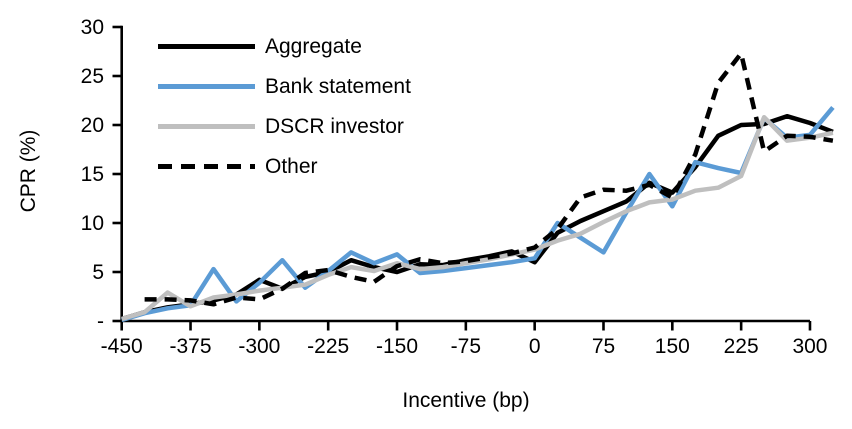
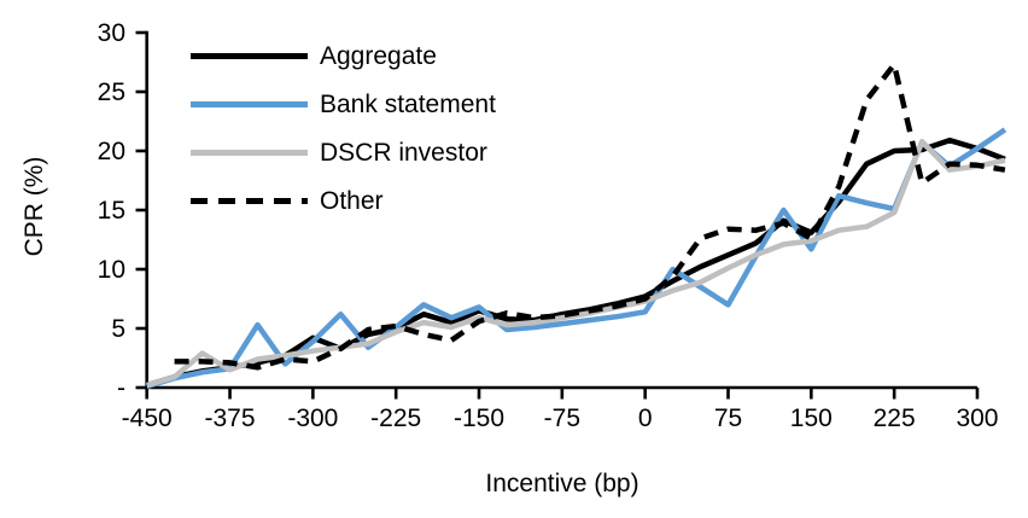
Aggregate/-150: 5 -> 6
Aggregate/0: 6 -> 8
Bank statement/300: 19 -> 20
